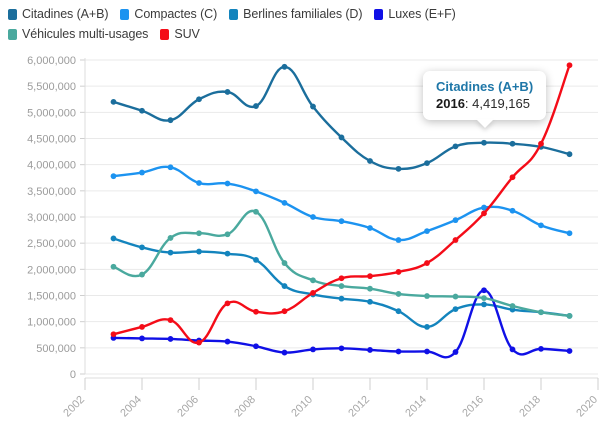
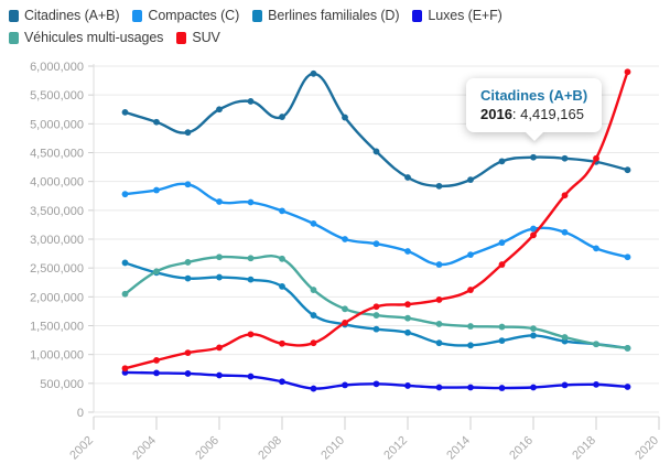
Véhicules multi-usages/2004: 1900000 -> 2400000
SUV/2006: 600000 -> 1100000
Véhicules multi-usages/2008: 3100000 -> 2700000
Berlines familiales (D)/2014: 900000 -> 1200000
Luxes (E+F)/2016: 1600000 -> 400000
